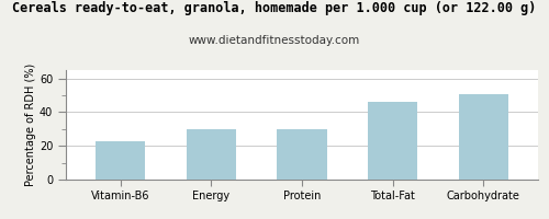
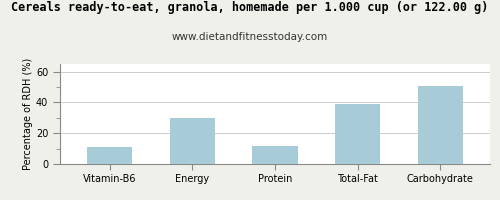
Vitamin-B6: 23 -> 11
Protein: 30 -> 12
Total-Fat: 46 -> 39
